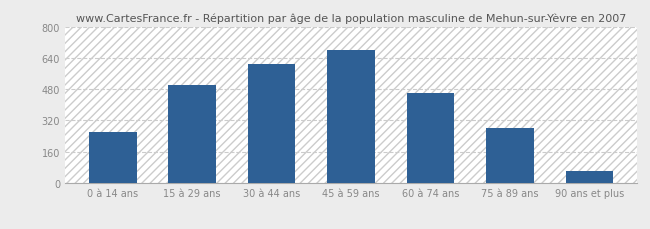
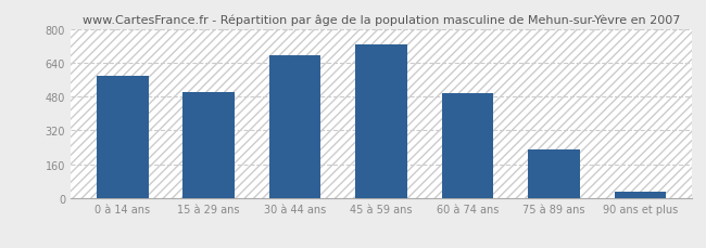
0 à 14 ans: 260 -> 580
30 à 44 ans: 610 -> 680
45 à 59 ans: 680 -> 720
60 à 74 ans: 460 -> 500
75 à 89 ans: 280 -> 230
90 ans et plus: 60 -> 30
